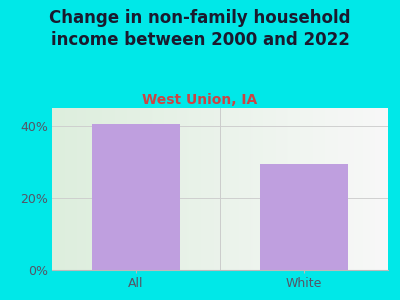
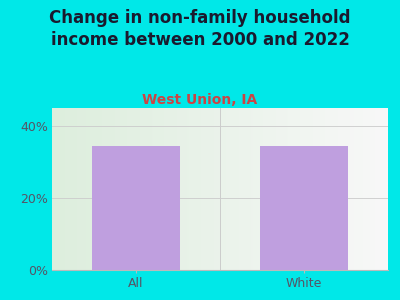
All: 40.5% -> 34.5%
White: 29.5% -> 34.5%
